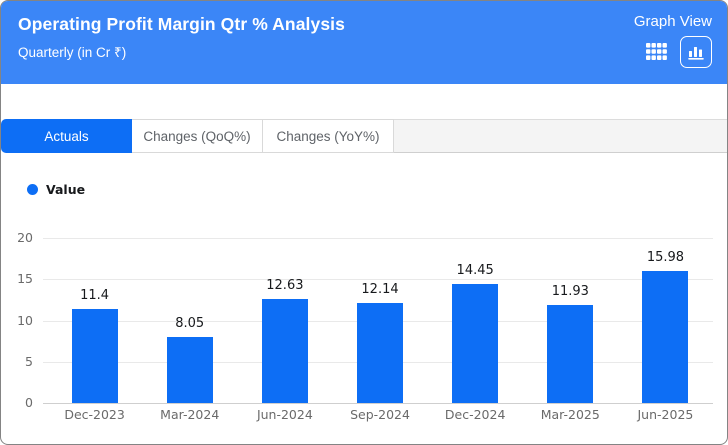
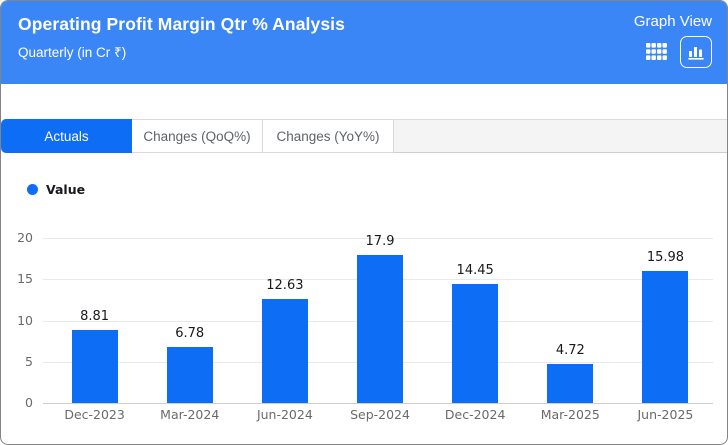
Dec-2023: 11.4 -> 8.81
Mar-2024: 8.05 -> 6.78
Sep-2024: 12.14 -> 17.9
Mar-2025: 11.93 -> 4.72
